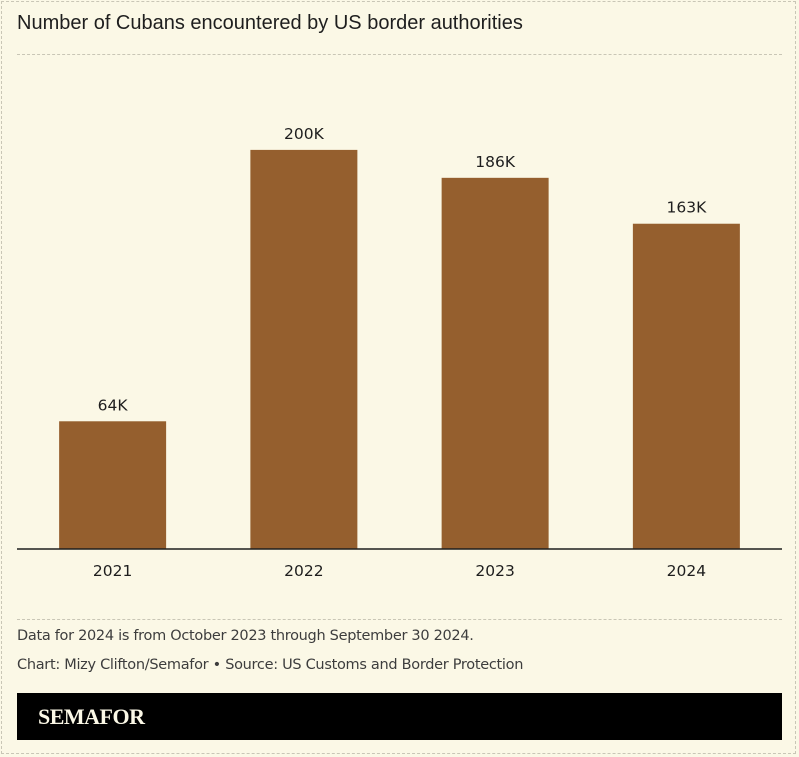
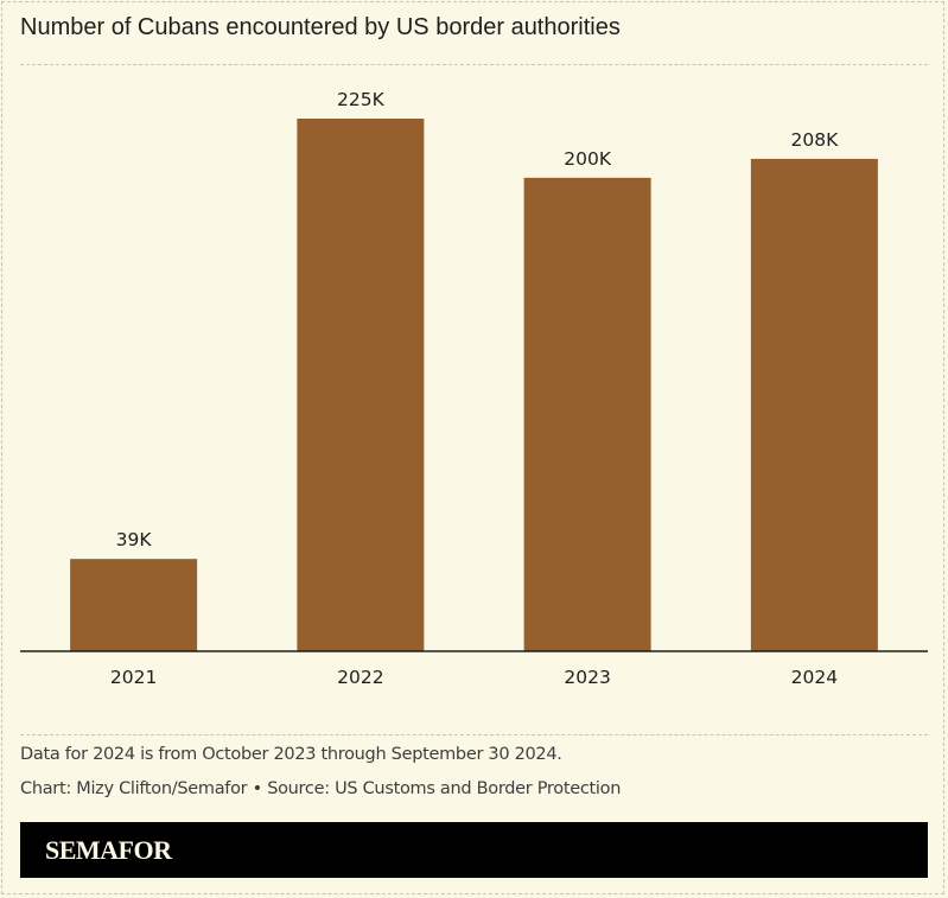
2021: 64K -> 39K
2022: 200K -> 225K
2023: 186K -> 200K
2024: 163K -> 208K
